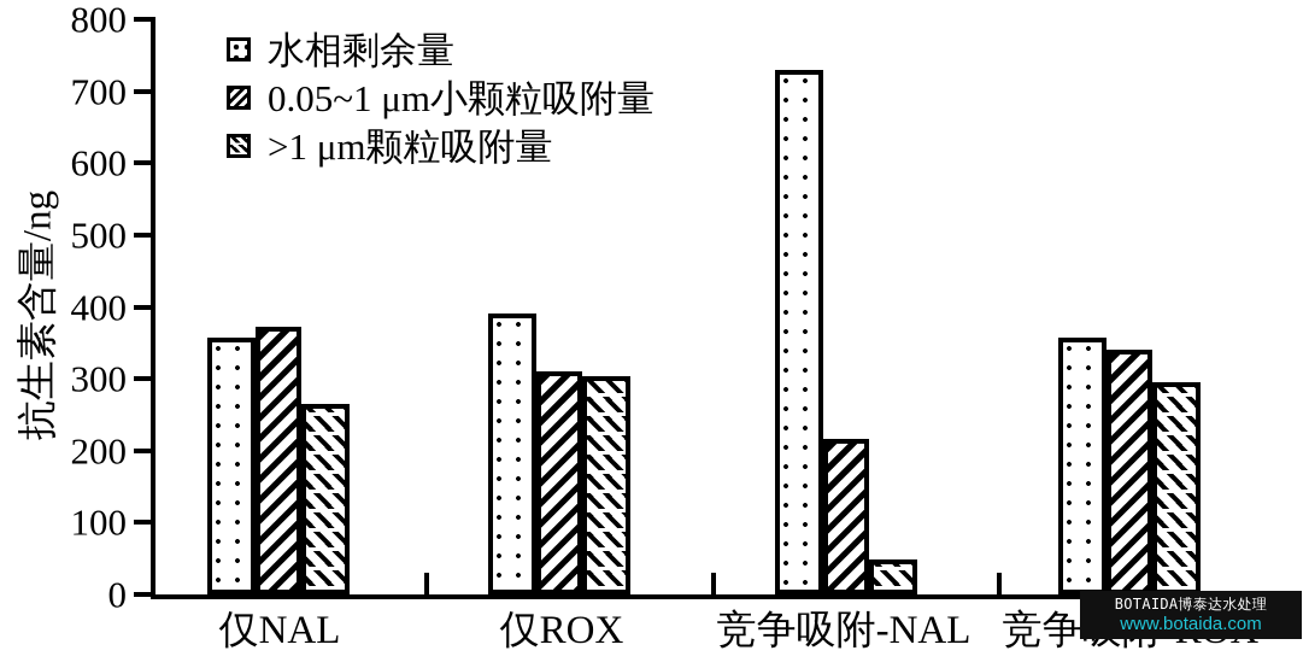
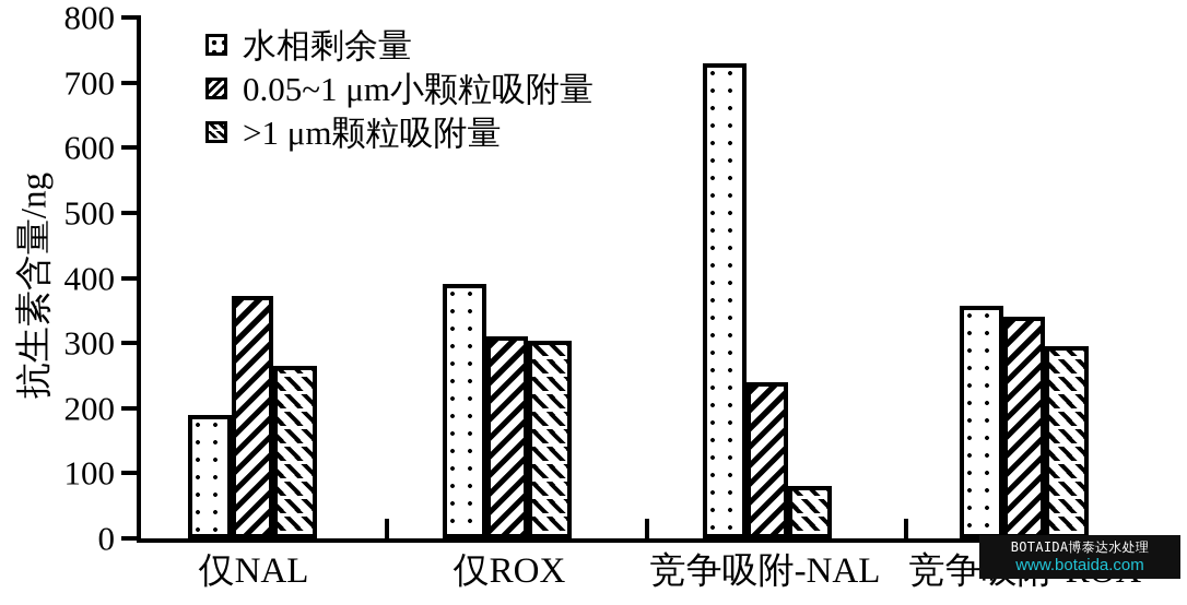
水相剩余量/仅NAL: 360 -> 190
0.05~1 μm小颗粒吸附量/竞争吸附-NAL: 220 -> 240
>1 μm颗粒吸附量/竞争吸附-NAL: 50 -> 80
